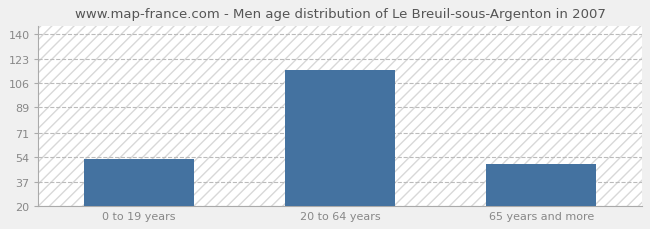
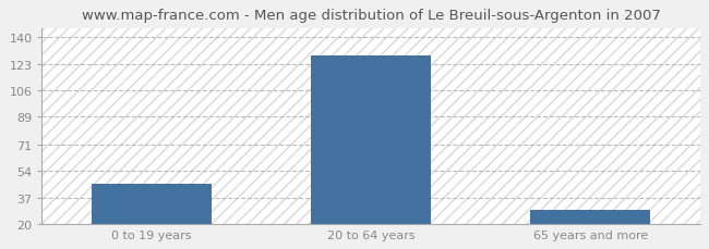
0 to 19 years: 53 -> 46
20 to 64 years: 115 -> 128
65 years and more: 49 -> 29
